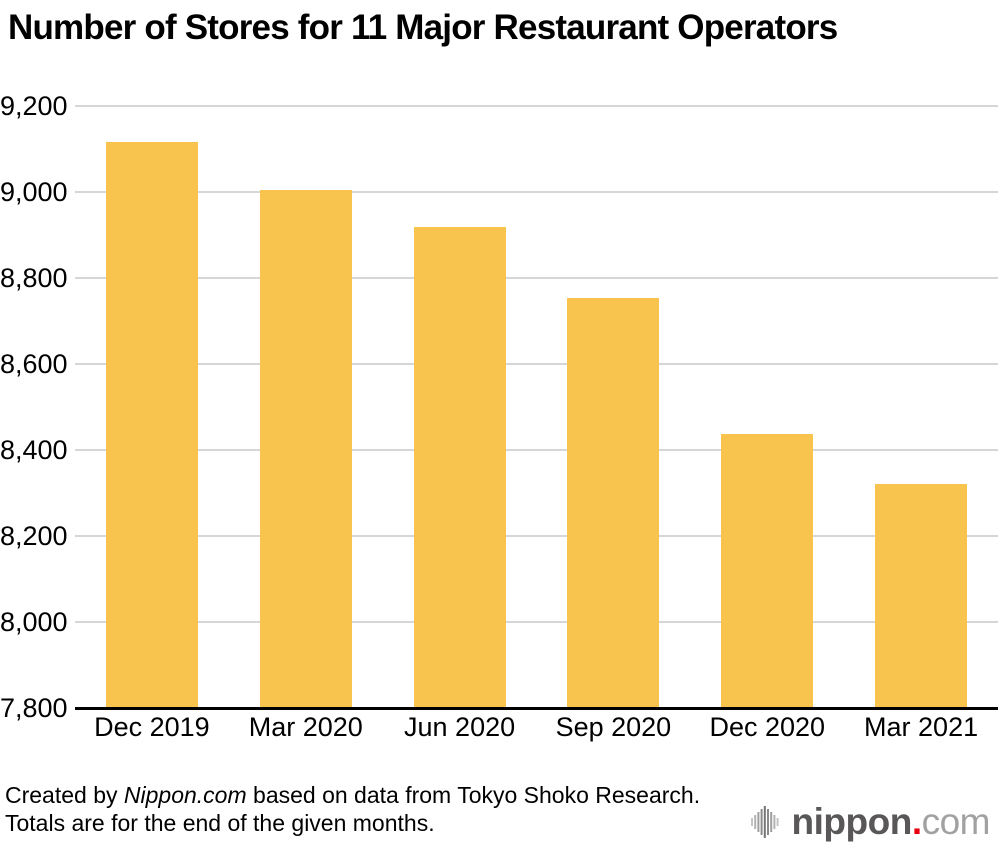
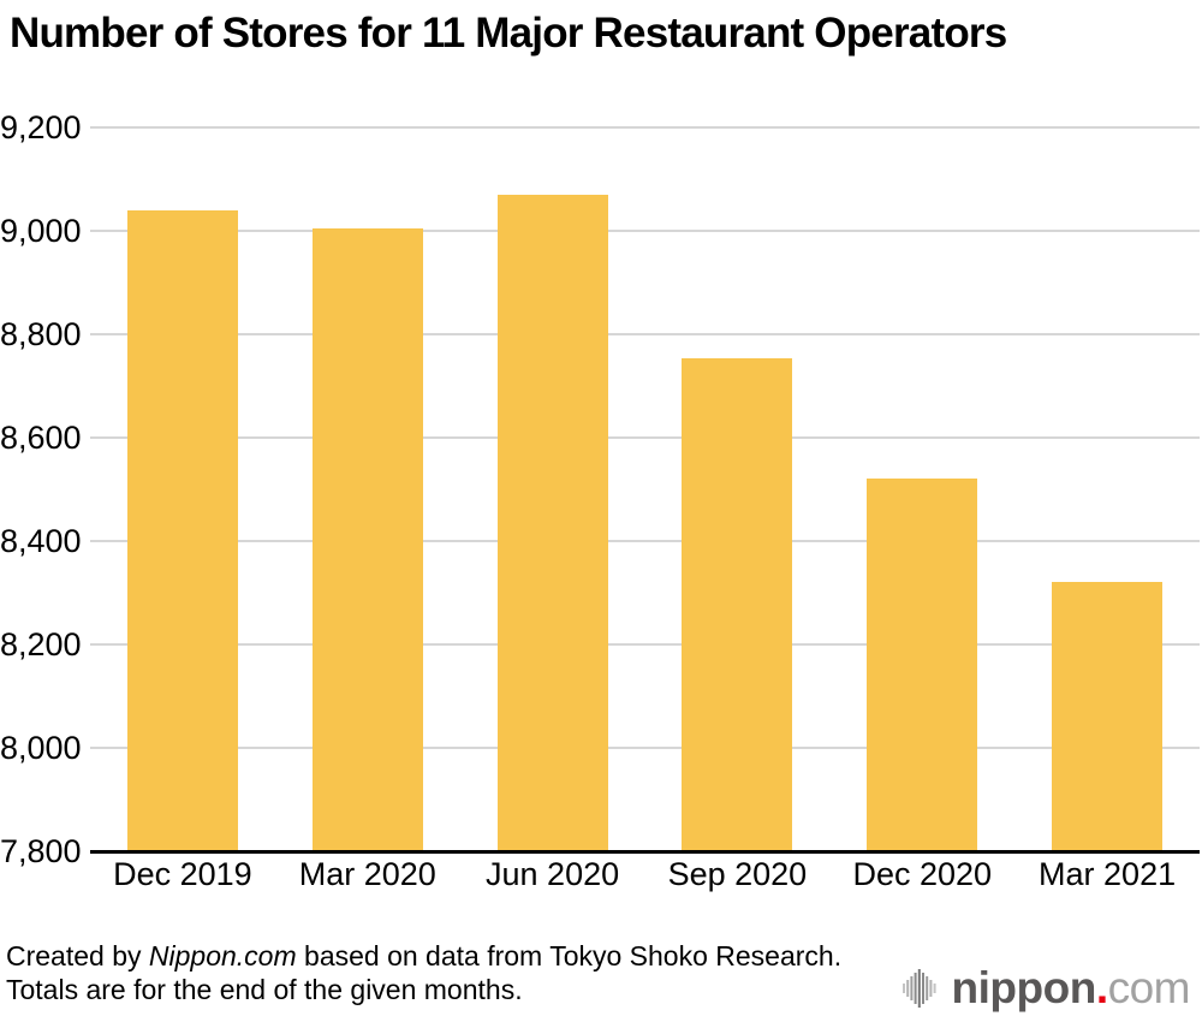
Dec 2019: 9120 -> 9040
Jun 2020: 8920 -> 9070
Dec 2020: 8440 -> 8520
